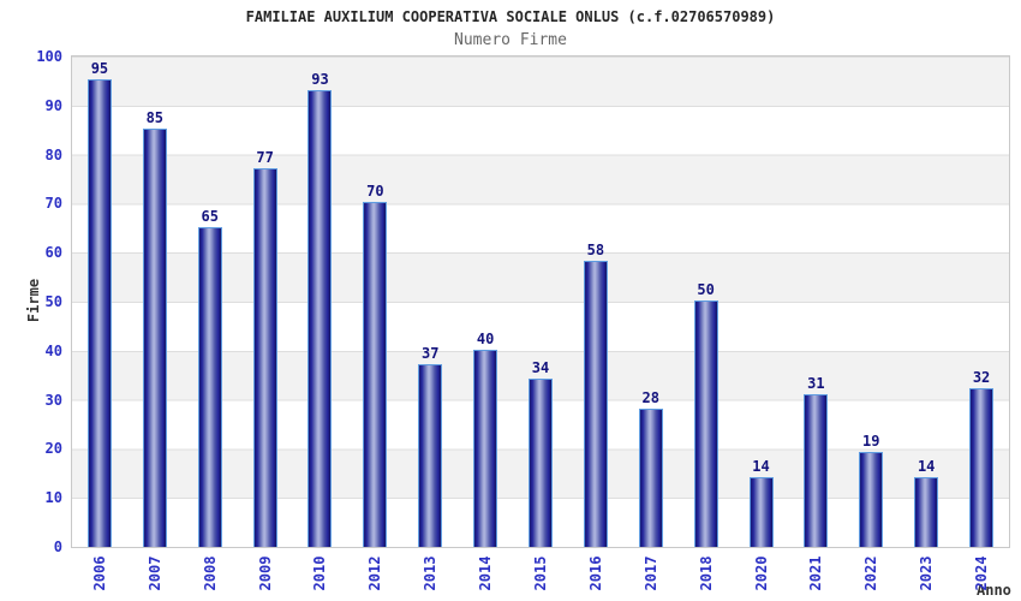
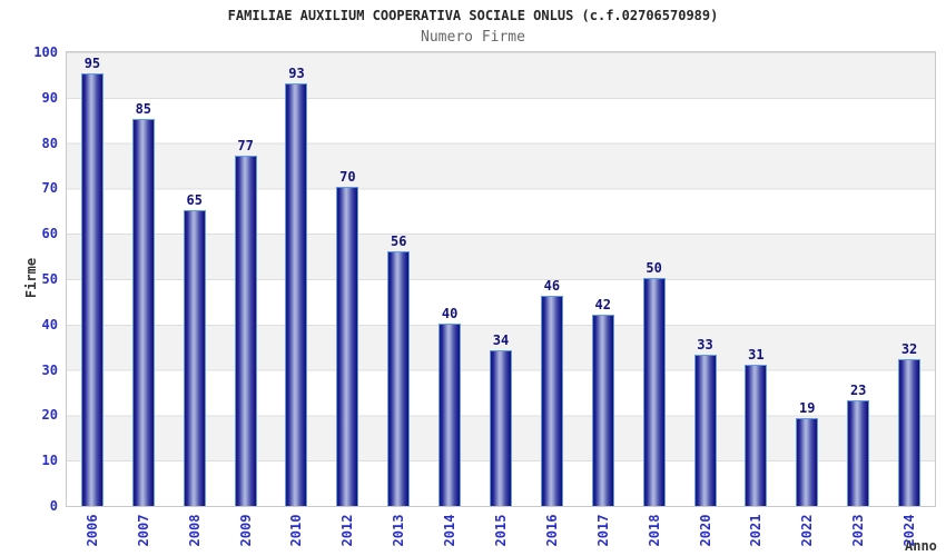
2013: 37 -> 56
2016: 58 -> 46
2017: 28 -> 42
2020: 14 -> 33
2023: 14 -> 23
